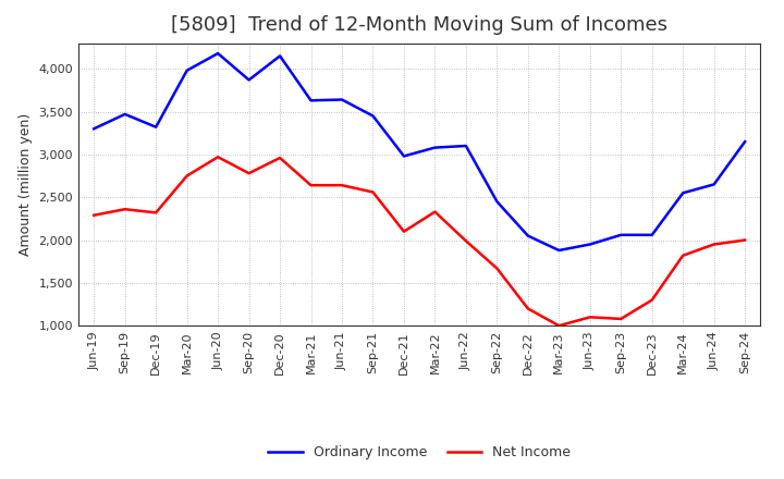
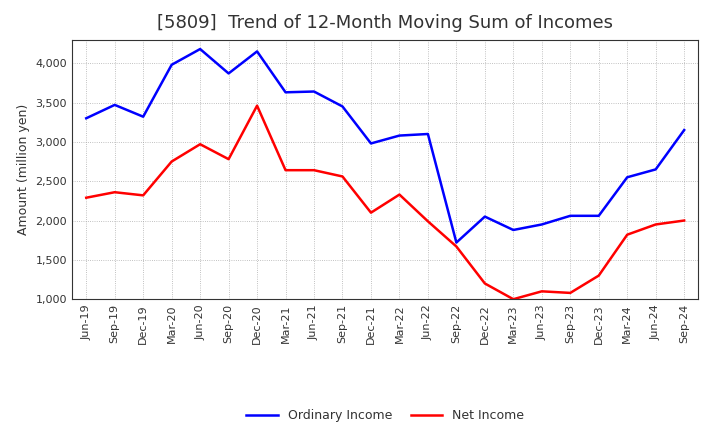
Net Income/Dec-20: 2,960 -> 3,460
Ordinary Income/Sep-22: 2,450 -> 1,720
